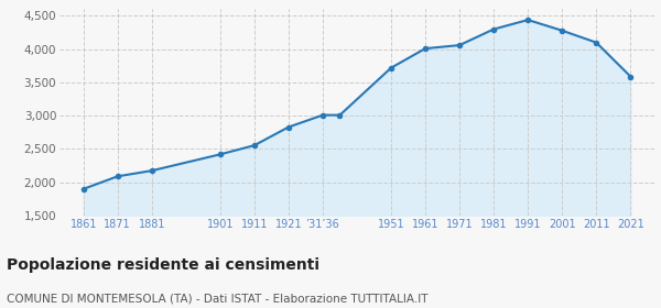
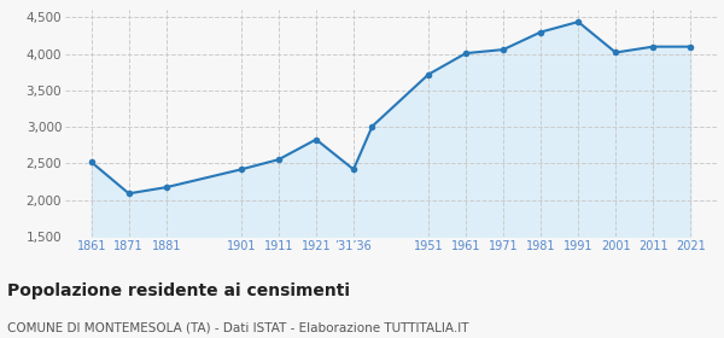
1861: 1,900 -> 2,520
’31’36: 3,010 -> 2,420
2001: 4,280 -> 4,020
2021: 3,590 -> 4,100
